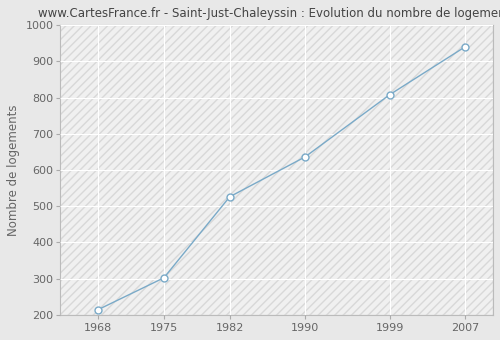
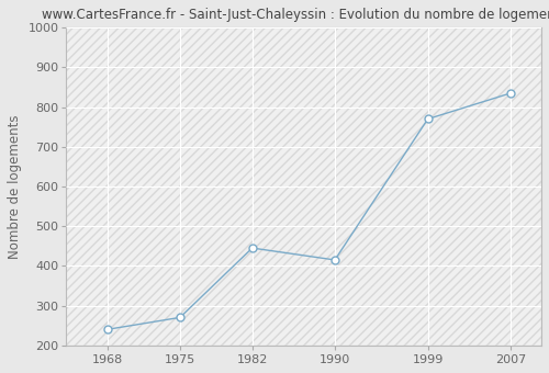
1968: 214 -> 240
1975: 302 -> 270
1982: 526 -> 445
1990: 636 -> 415
1999: 808 -> 770
2007: 940 -> 835
